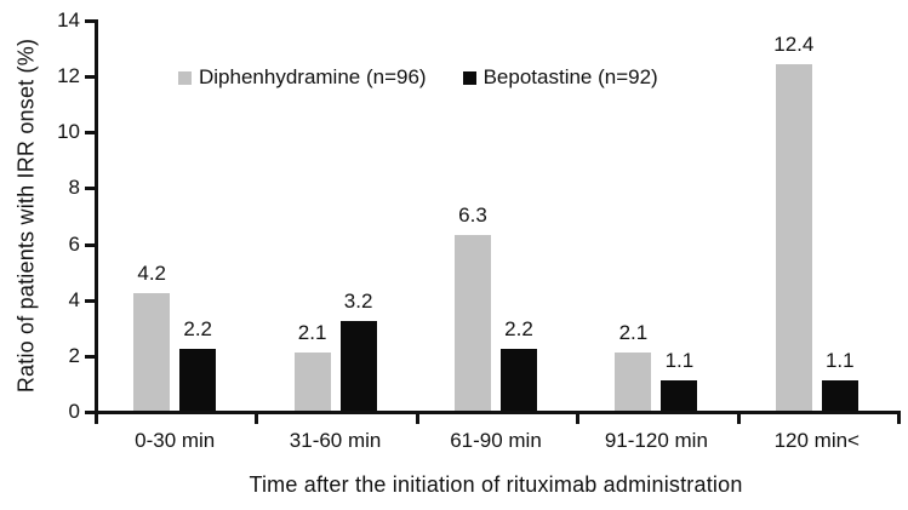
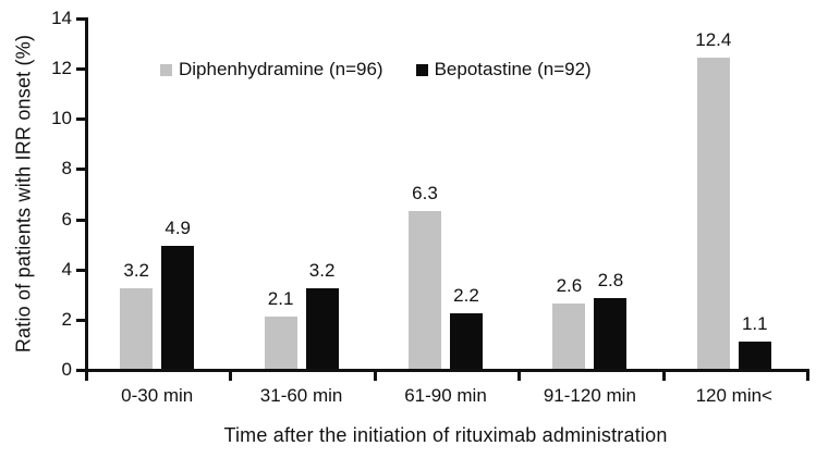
Diphenhydramine (n=96)/0-30 min: 4.2 -> 3.2
Bepotastine (n=92)/0-30 min: 2.2 -> 4.9
Diphenhydramine (n=96)/91-120 min: 2.1 -> 2.6
Bepotastine (n=92)/91-120 min: 1.1 -> 2.8
